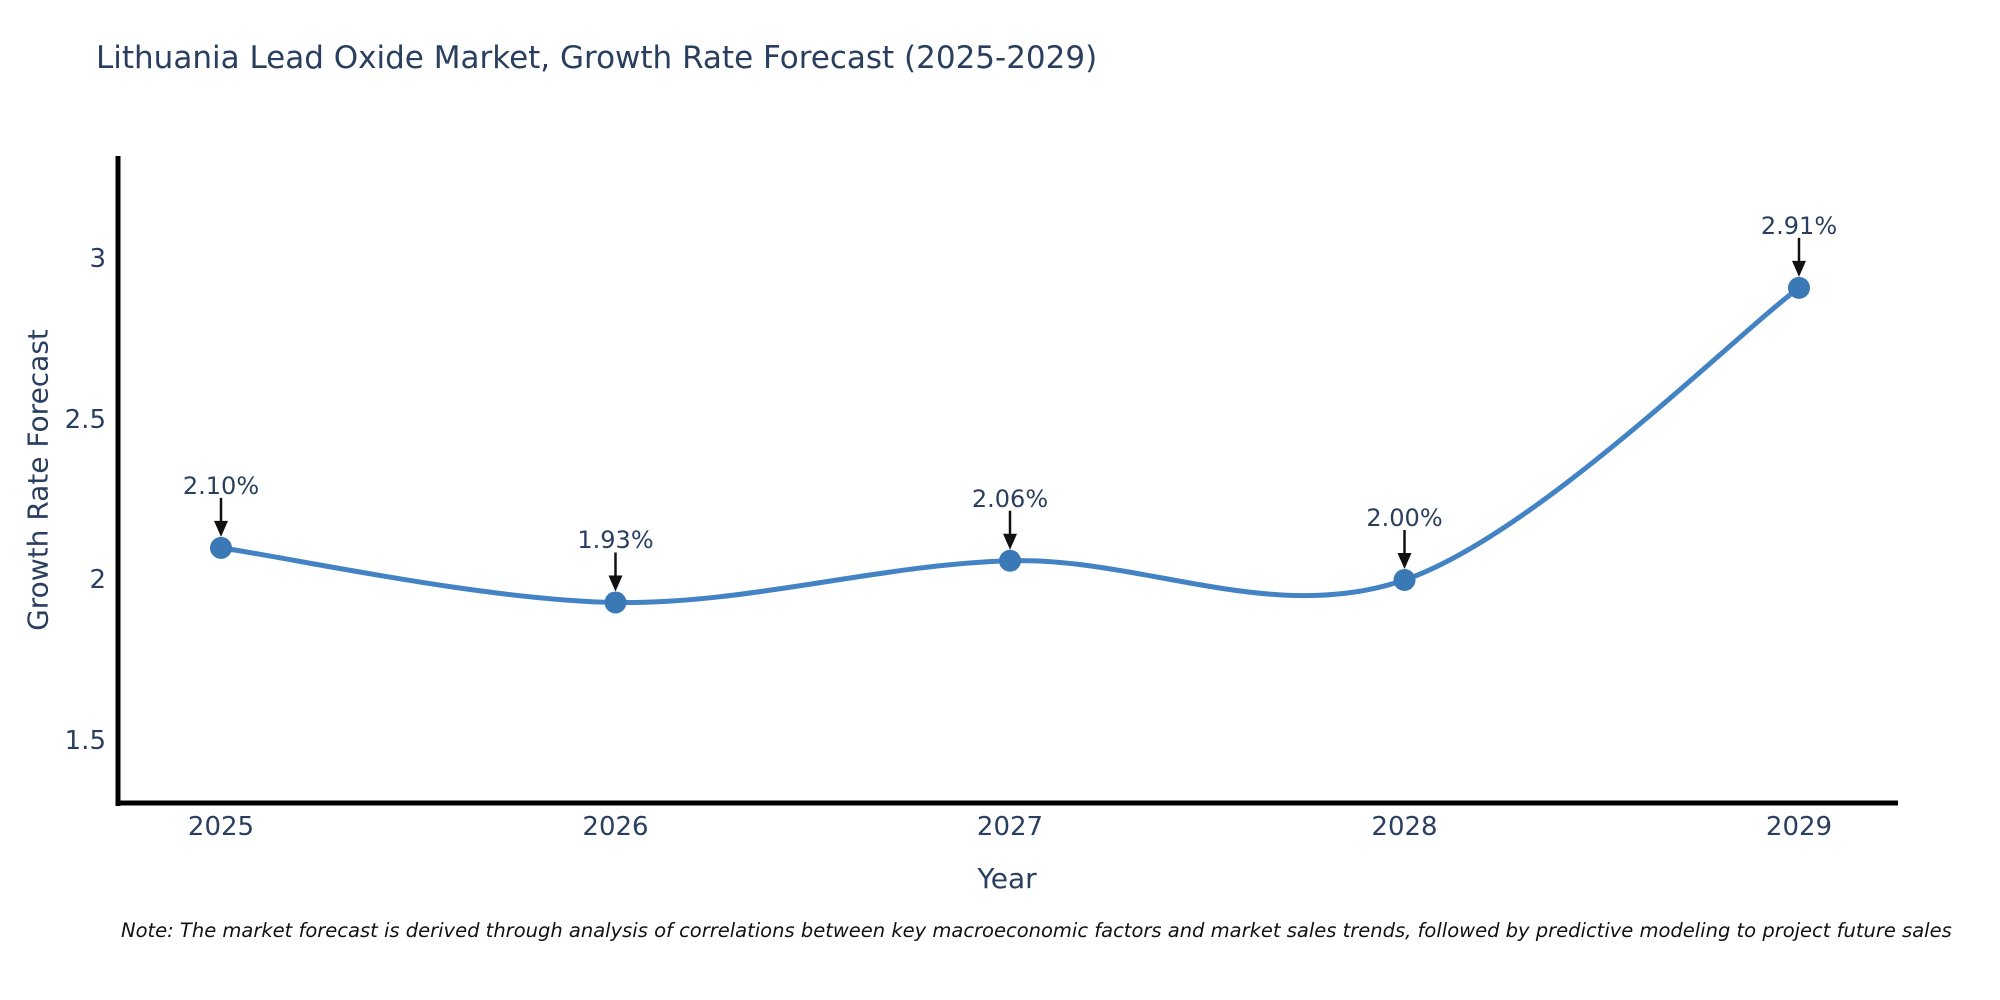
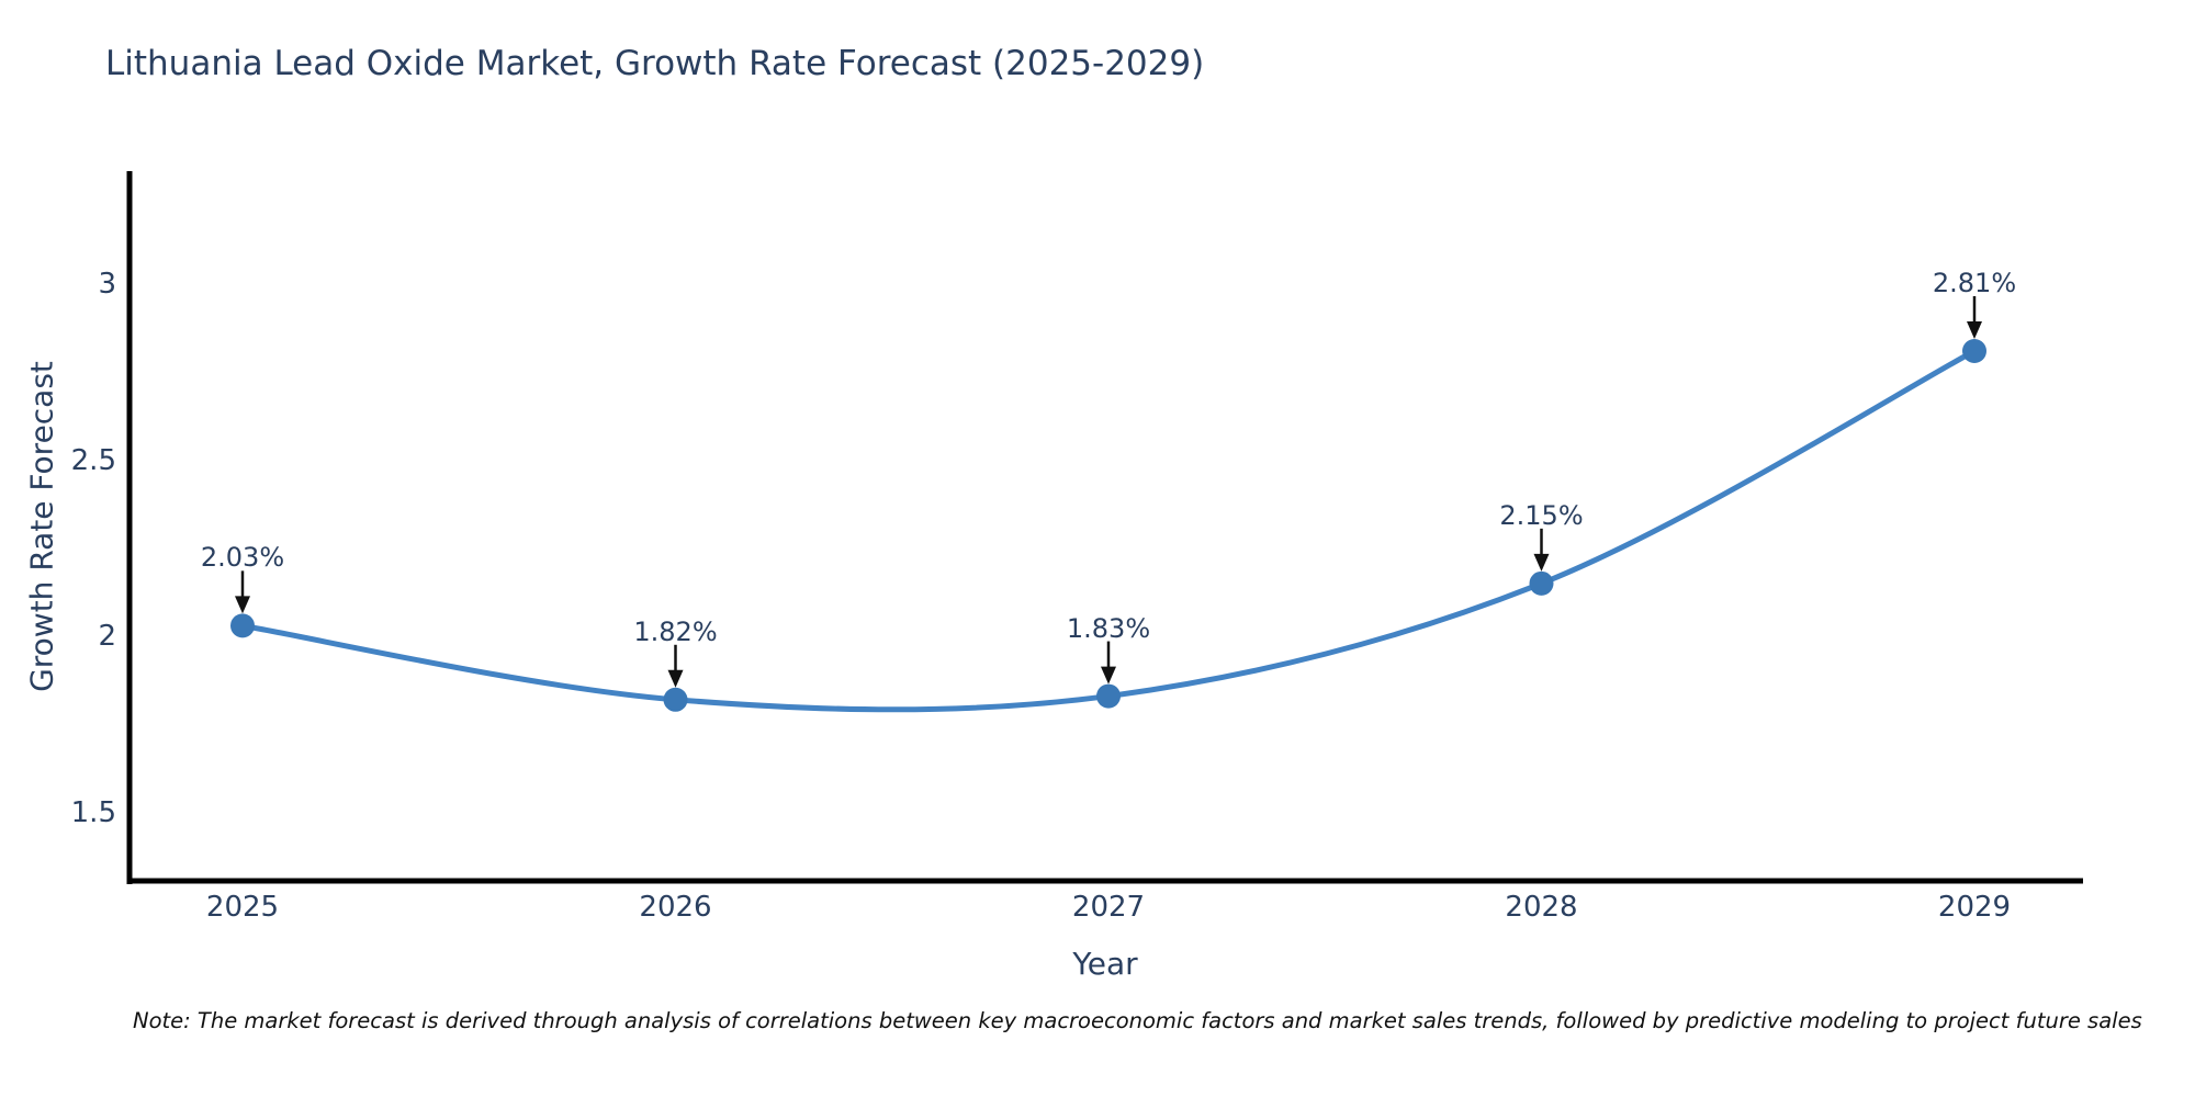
2025: 2.10% -> 2.03%
2026: 1.93% -> 1.82%
2027: 2.06% -> 1.83%
2028: 2.00% -> 2.15%
2029: 2.91% -> 2.81%
